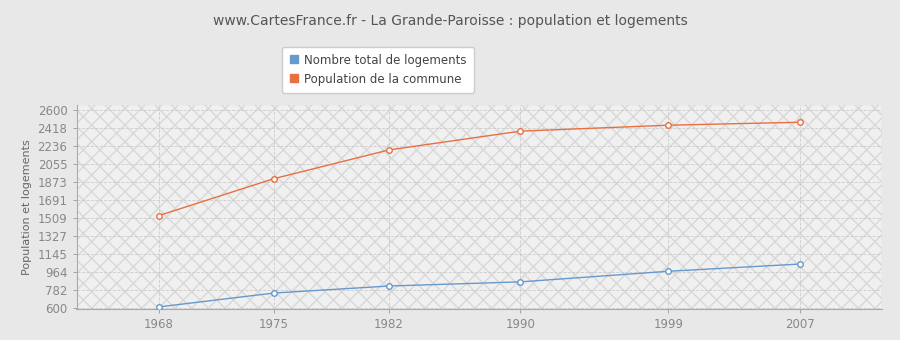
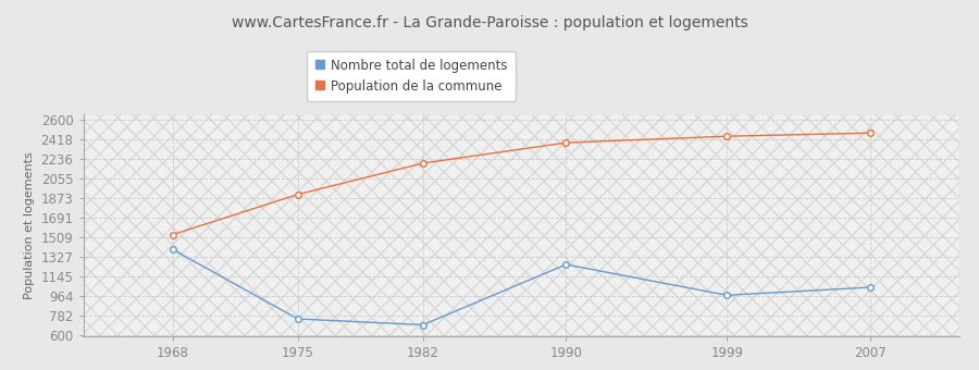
Nombre total de logements/1968: 620 -> 1400
Nombre total de logements/1982: 830 -> 700
Nombre total de logements/1990: 870 -> 1260
